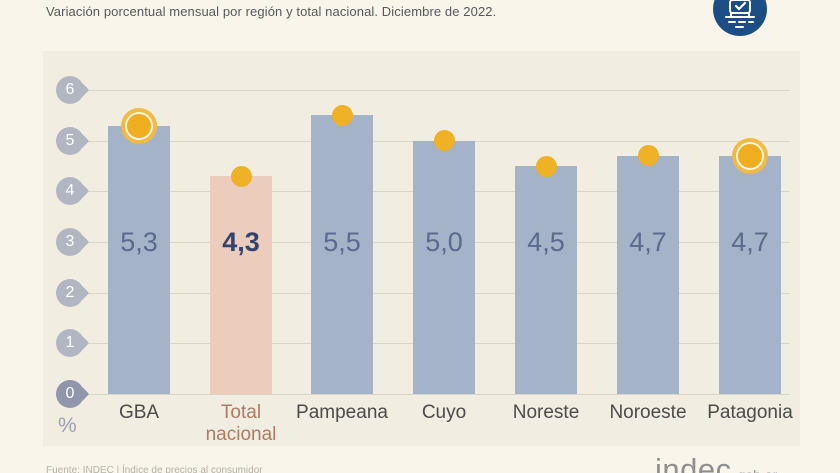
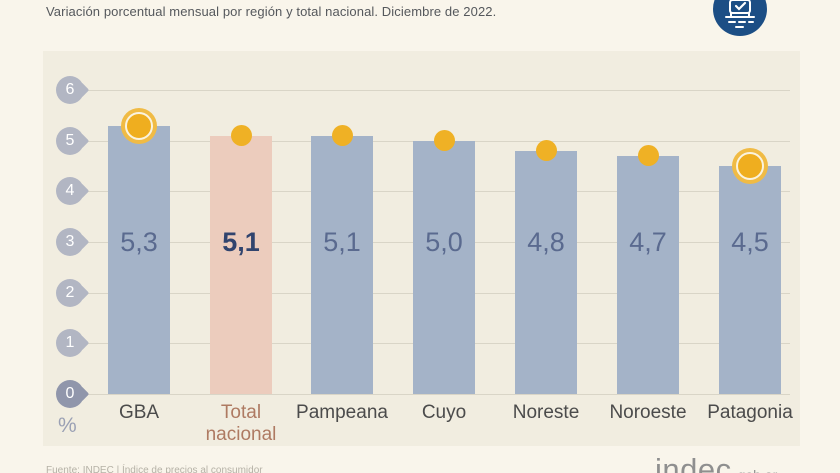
Total nacional: 4,3 -> 5,1
Pampeana: 5,5 -> 5,1
Noreste: 4,5 -> 4,8
Patagonia: 4,7 -> 4,5
